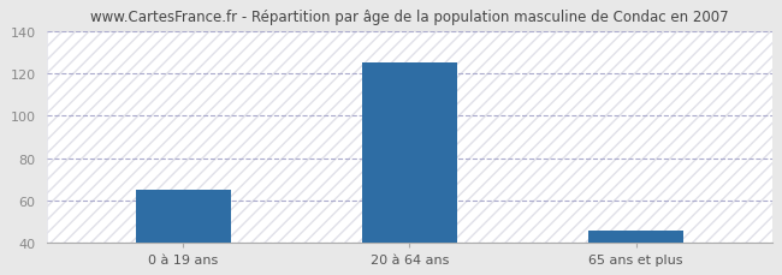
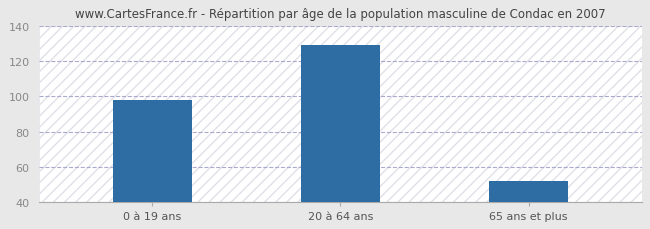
0 à 19 ans: 65 -> 98
20 à 64 ans: 125 -> 129
65 ans et plus: 46 -> 52
